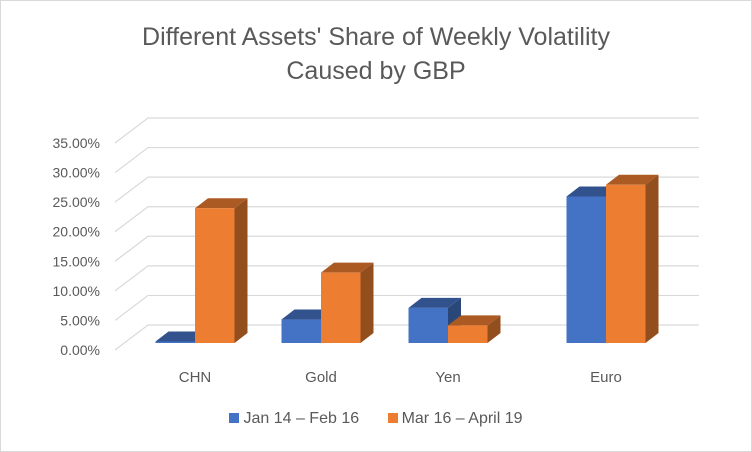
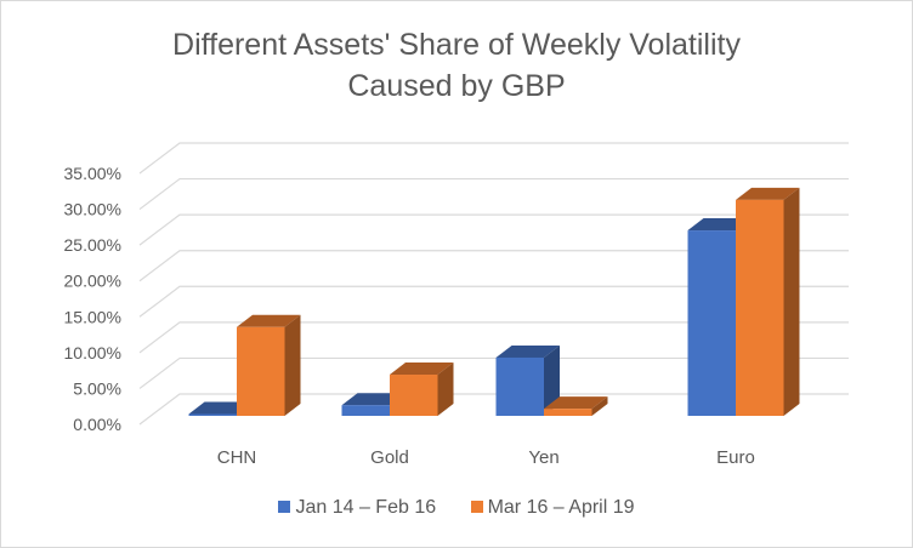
Mar 16 – April 19/CHN: 23% -> 12%
Jan 14 – Feb 16/Gold: 4% -> 2%
Mar 16 – April 19/Gold: 12% -> 6%
Jan 14 – Feb 16/Yen: 6% -> 8%
Mar 16 – April 19/Yen: 3% -> 1%
Jan 14 – Feb 16/Euro: 25% -> 26%
Mar 16 – April 19/Euro: 27% -> 30%
